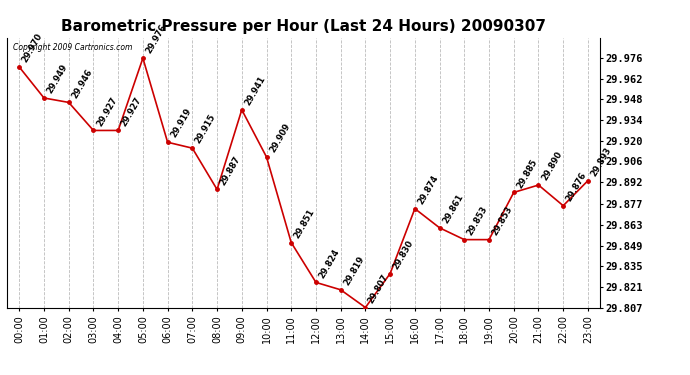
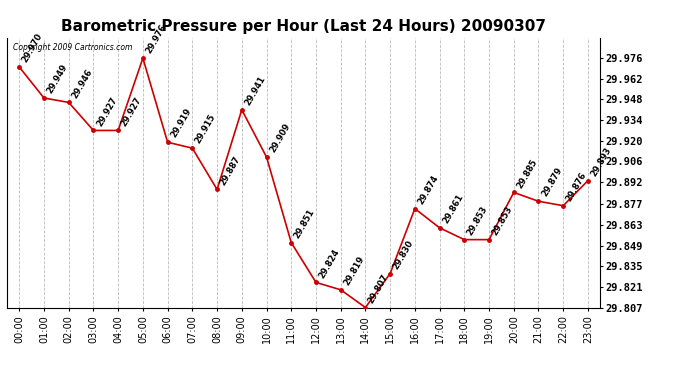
21:00: 29.890 -> 29.879
